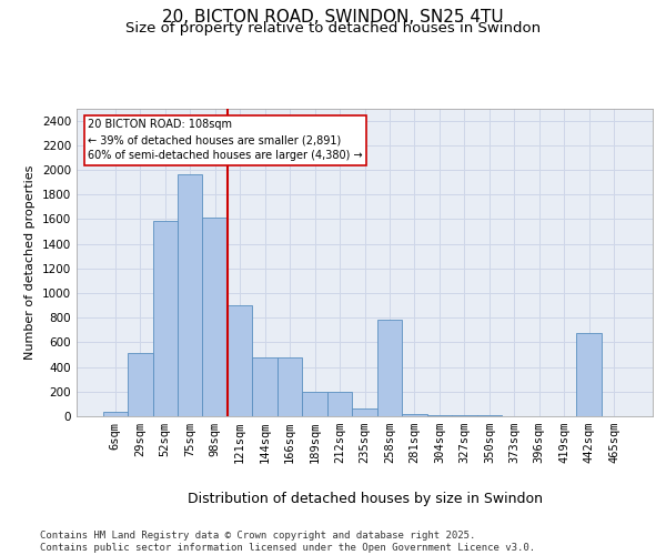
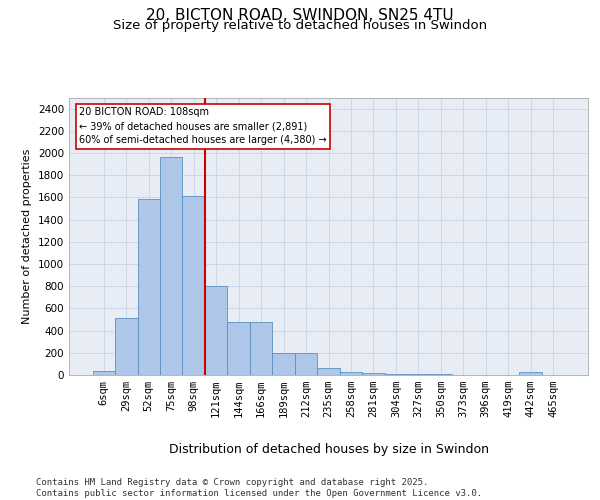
121sqm: 900 -> 800
258sqm: 780 -> 20
442sqm: 680 -> 20
